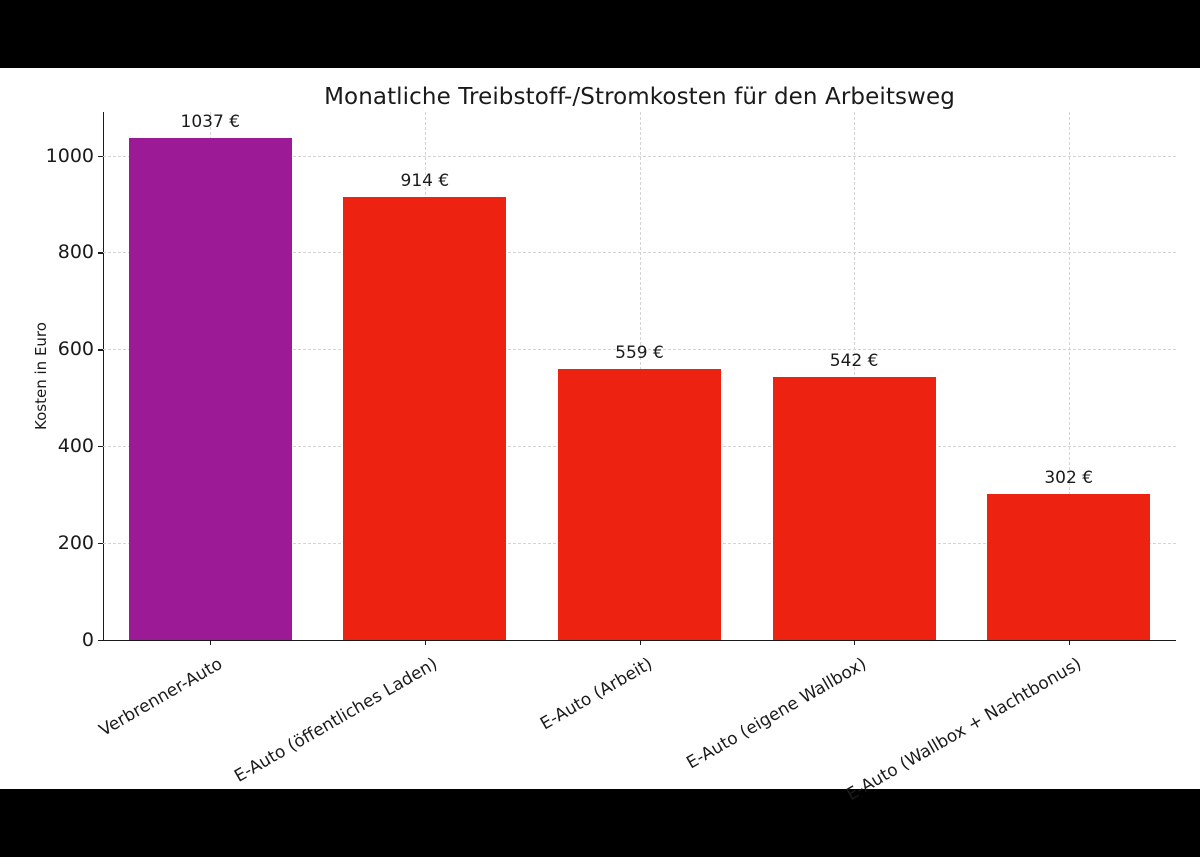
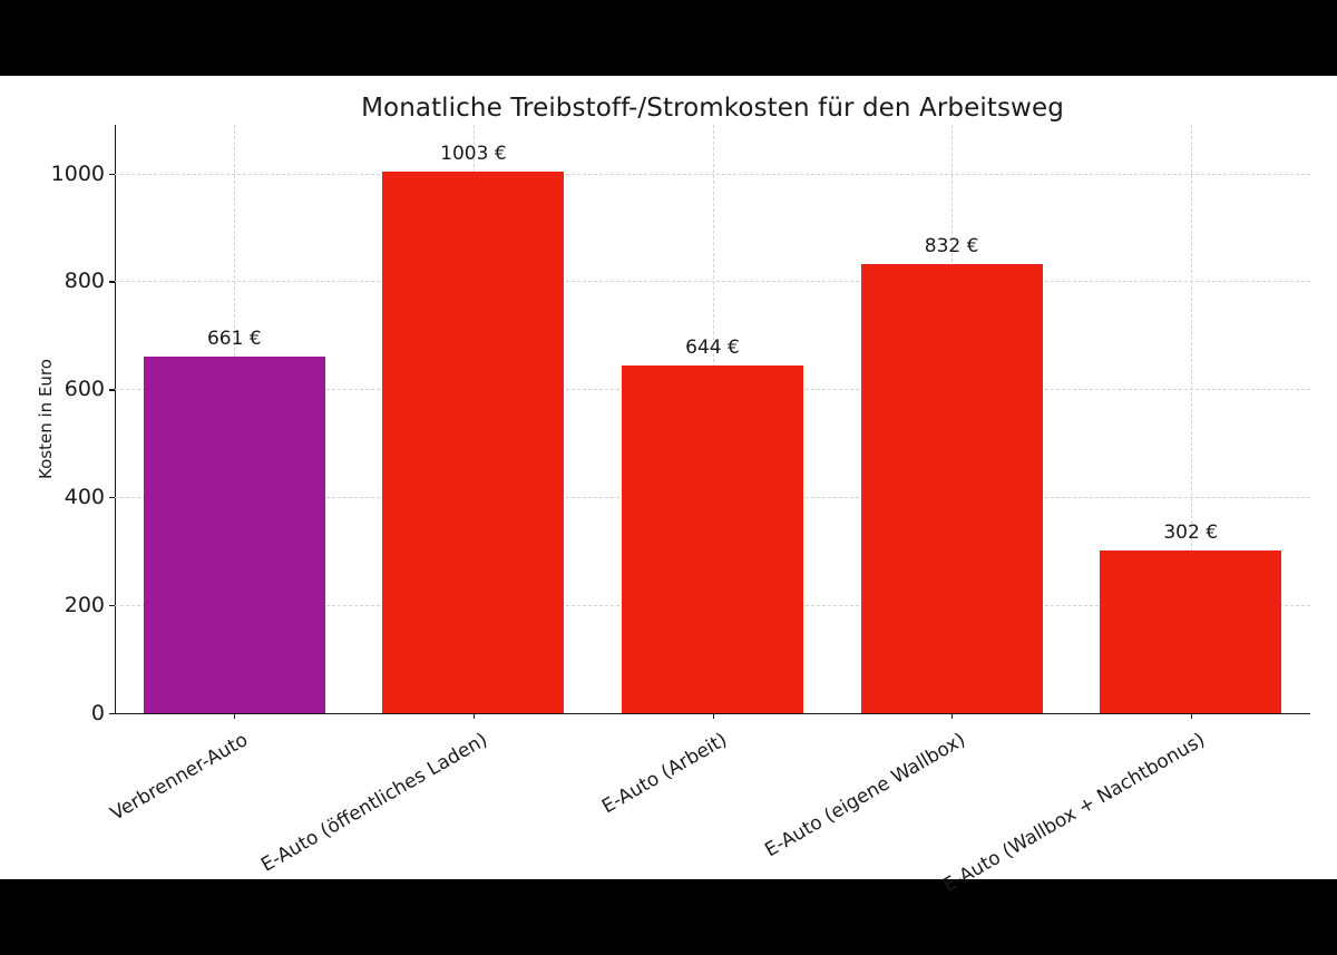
Verbrenner-Auto: 1037 -> 661
E-Auto (öffentliches Laden): 914 -> 1003
E-Auto (Arbeit): 559 -> 644
E-Auto (eigene Wallbox): 542 -> 832
